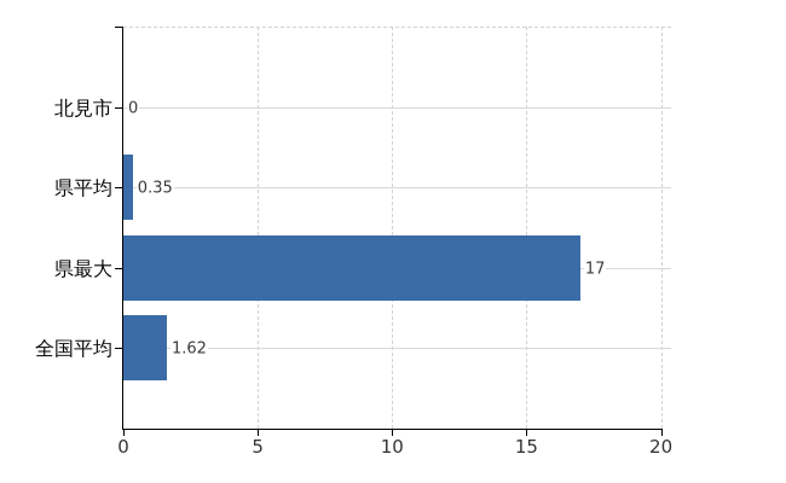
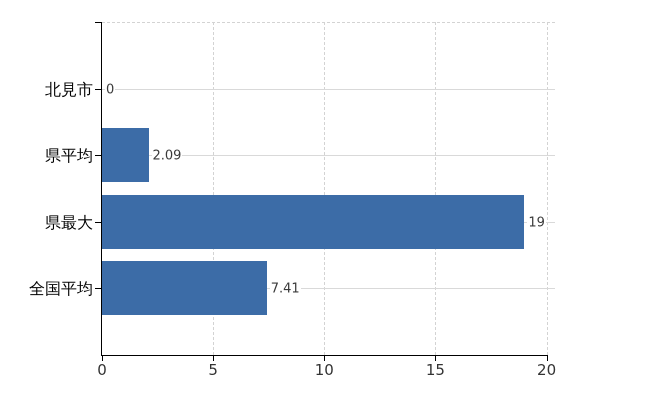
県平均: 0.35 -> 2.09
県最大: 17 -> 19
全国平均: 1.62 -> 7.41
